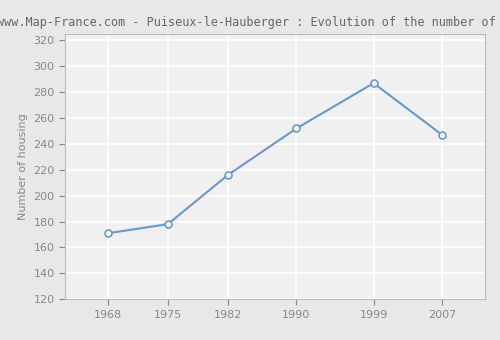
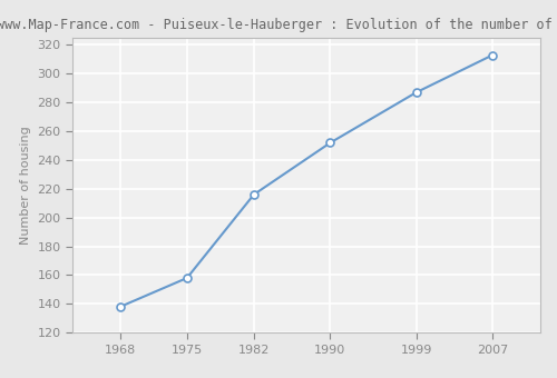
1968: 171 -> 138
1975: 178 -> 158
2007: 247 -> 313
